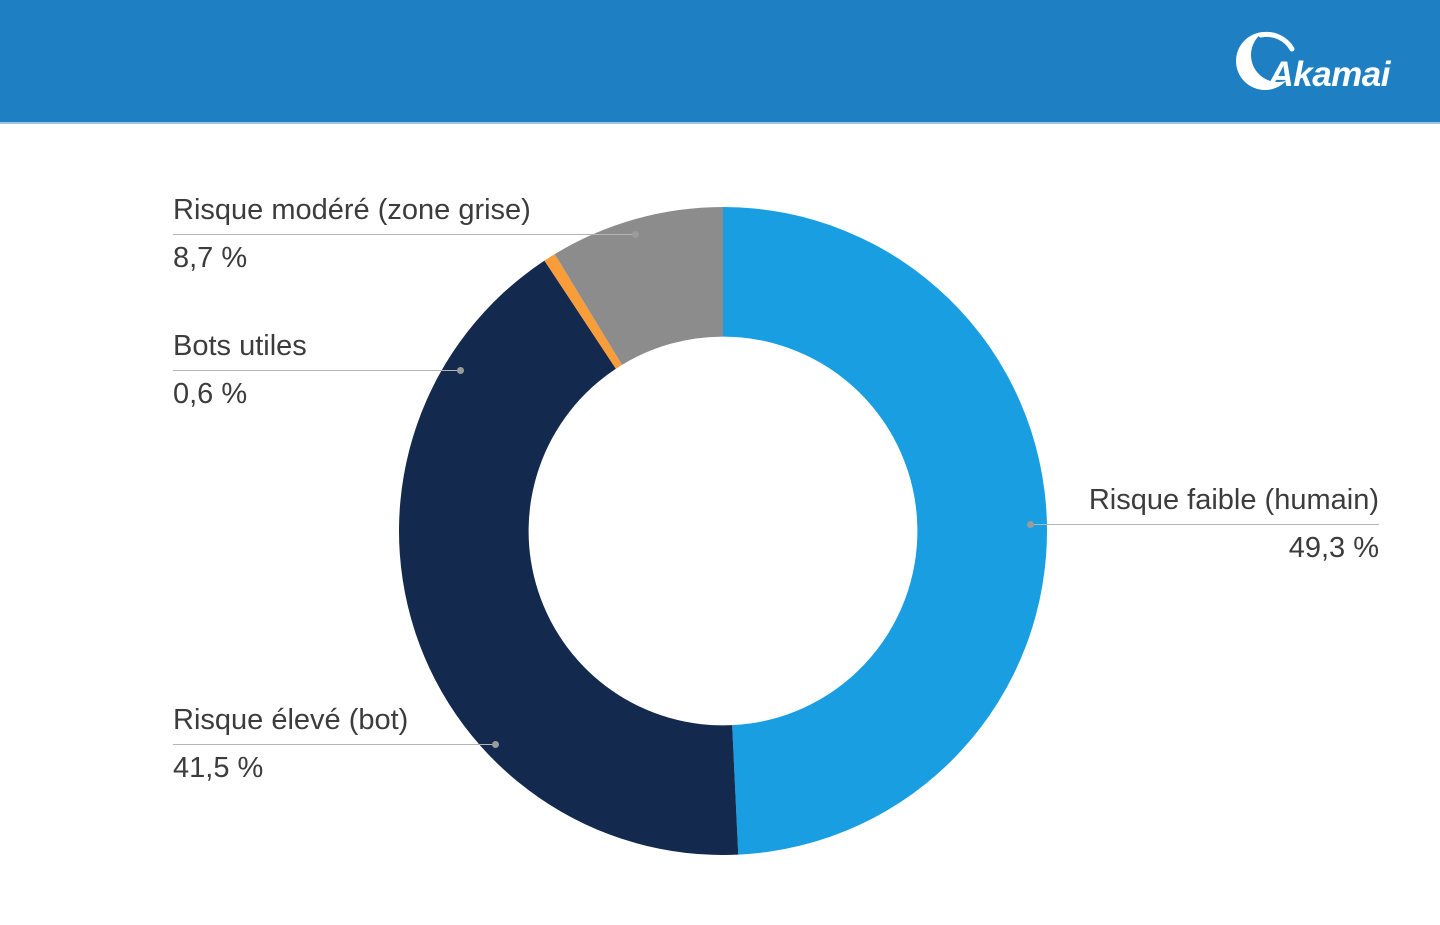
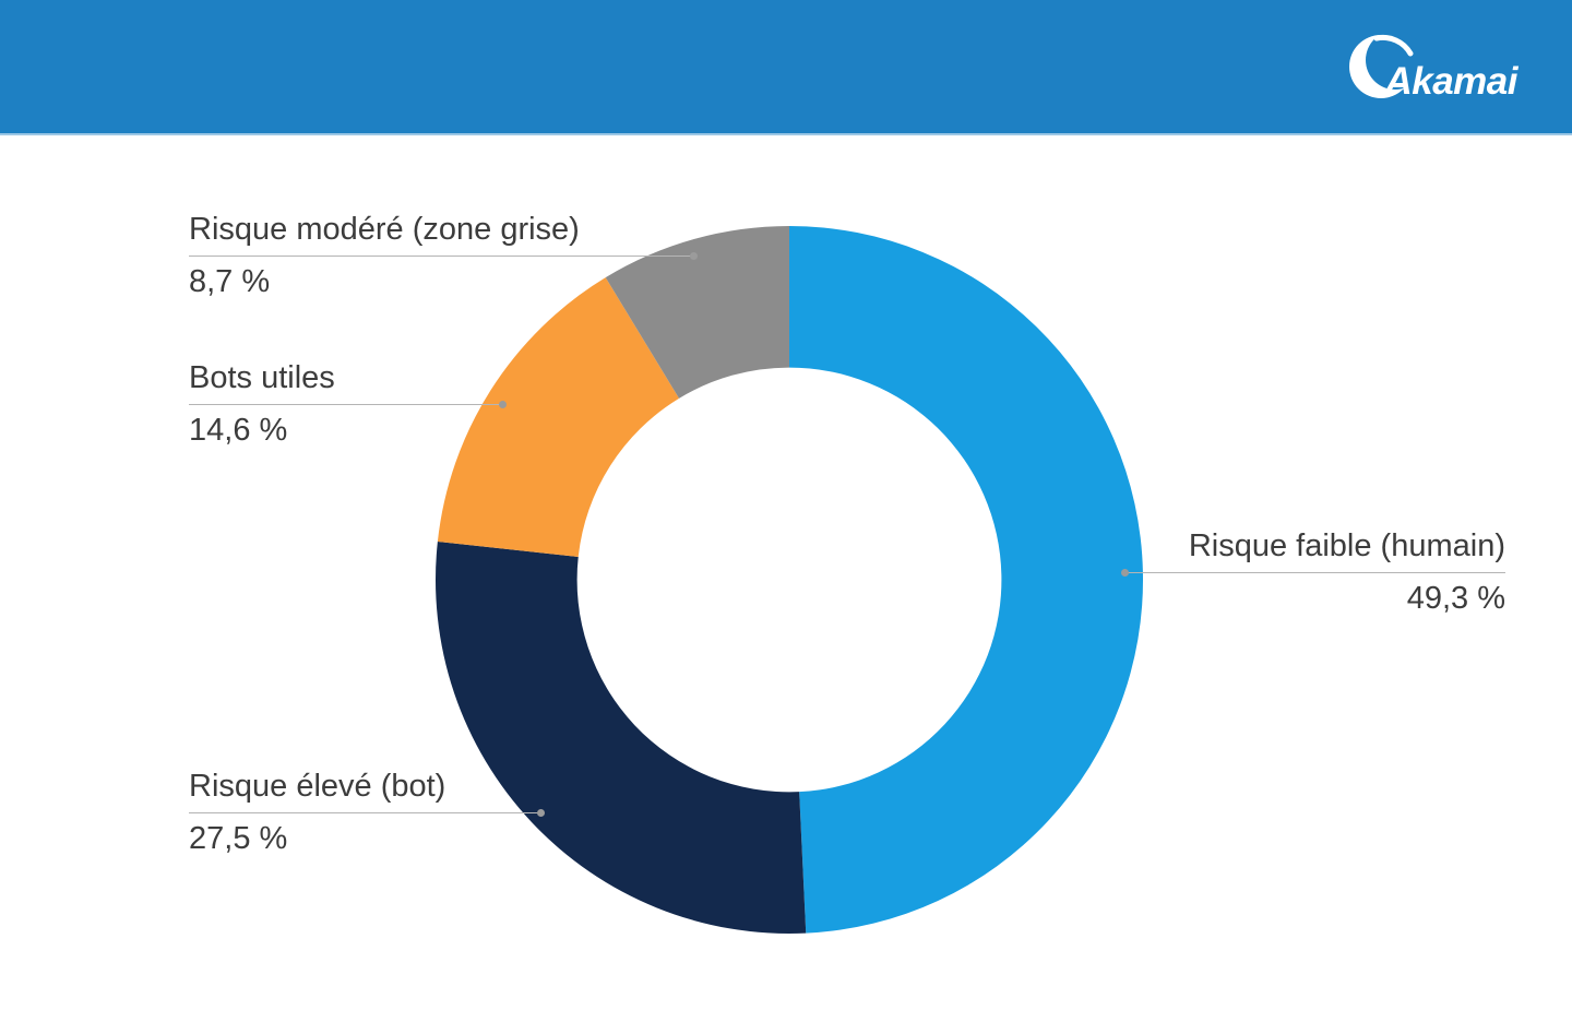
Risque élevé (bot): 41,5 -> 27,5
Bots utiles: 0,6 -> 14,6
